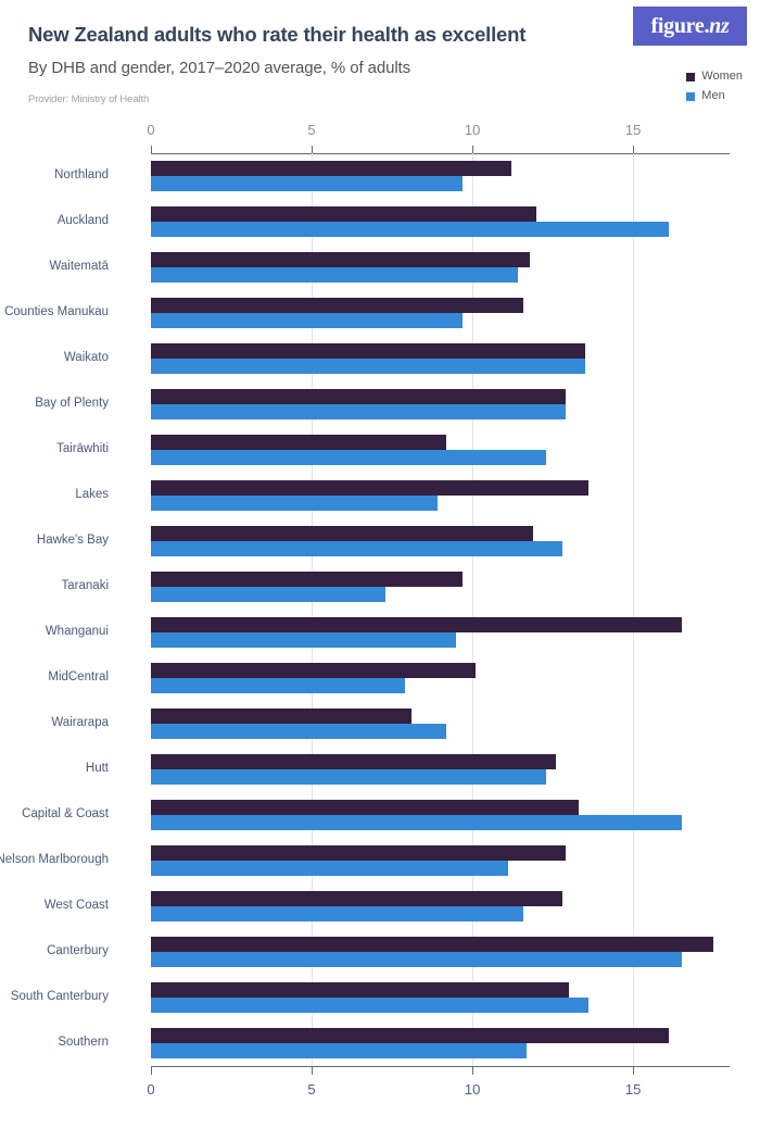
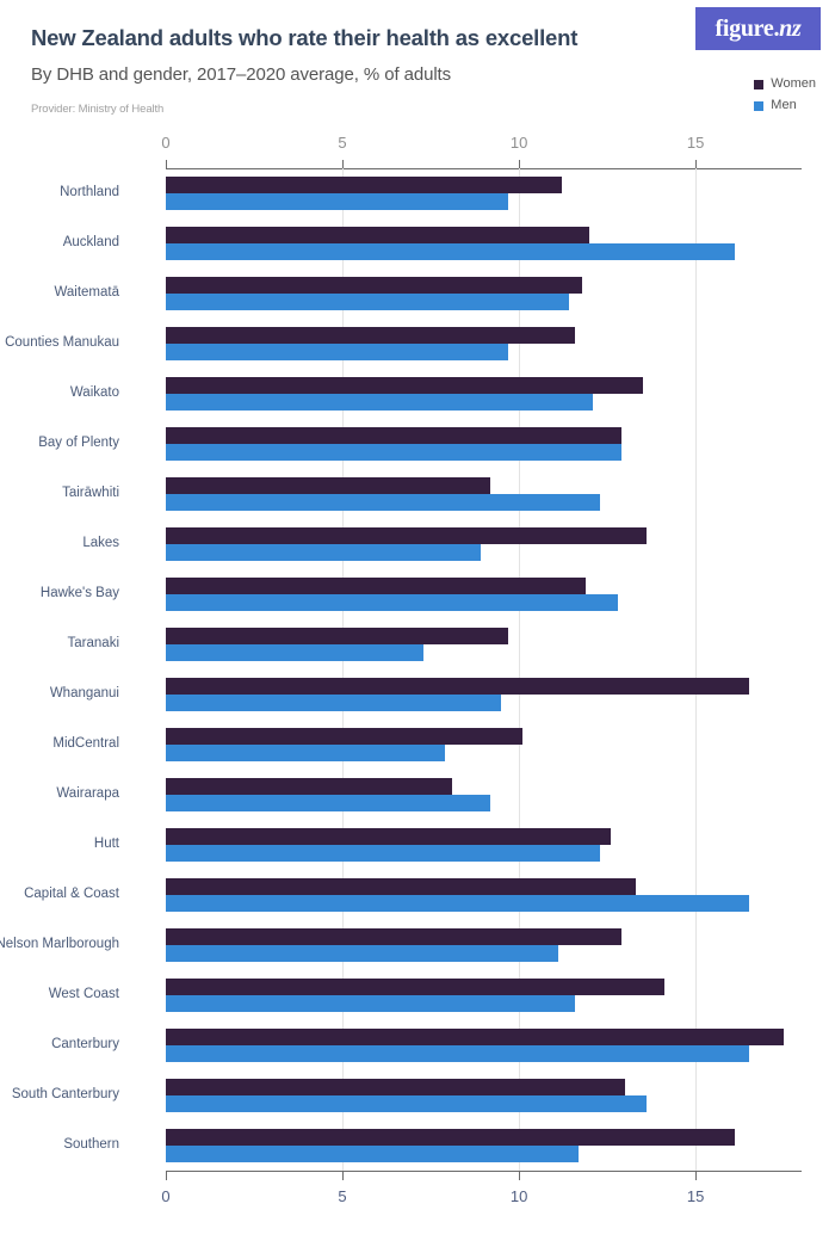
Men/Waikato: 13.5 -> 12.1
Women/West Coast: 12.8 -> 14.1
